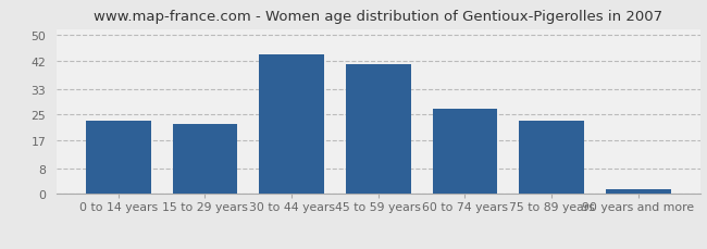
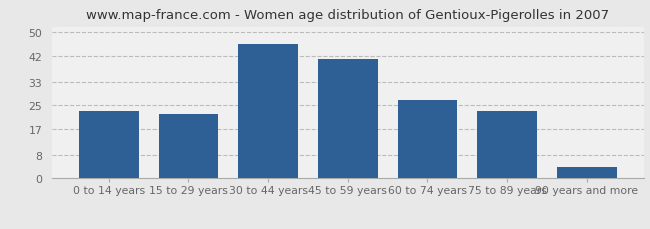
30 to 44 years: 44.0 -> 46.0
90 years and more: 1.5 -> 4.0
